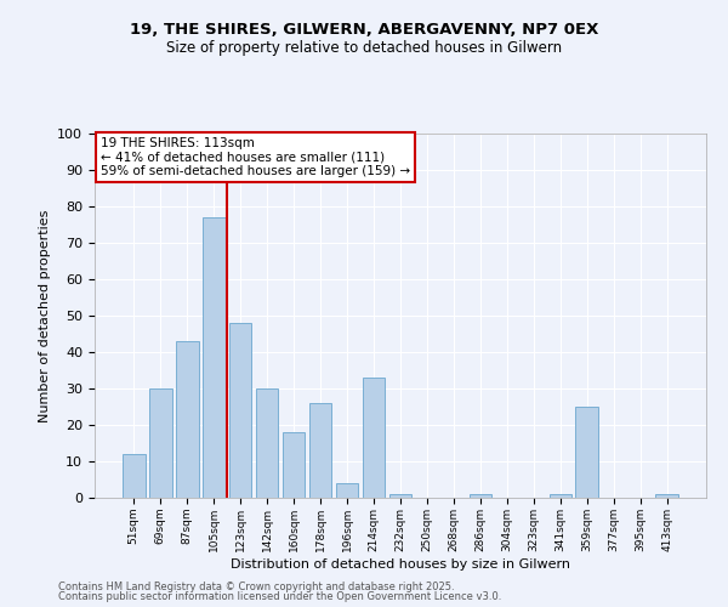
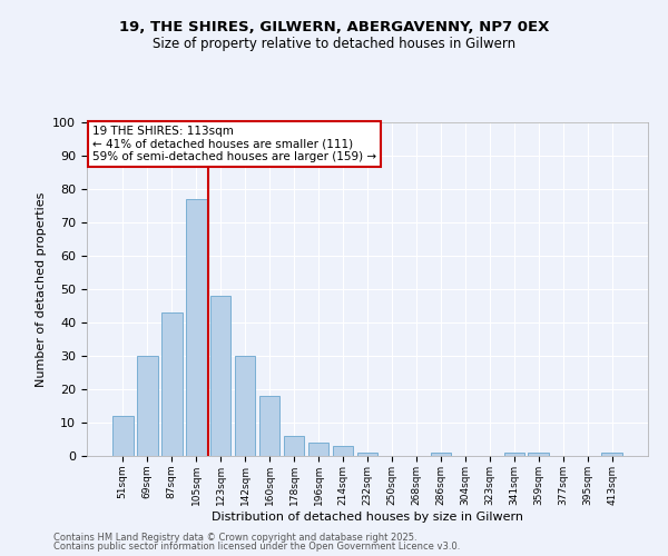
178sqm: 26 -> 6
214sqm: 33 -> 3
359sqm: 25 -> 1
